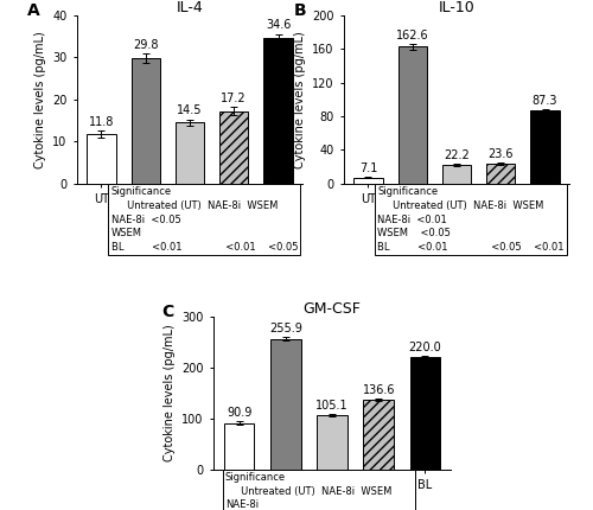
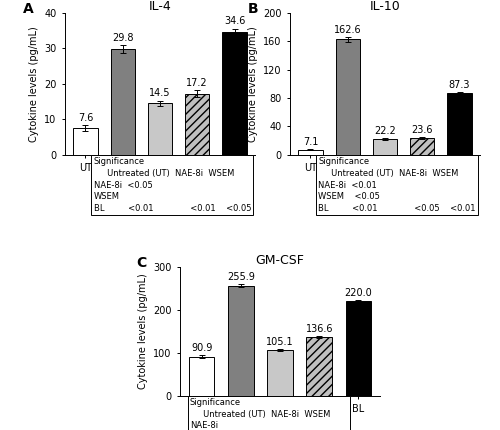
IL-4/UT: 11.8 -> 7.6
